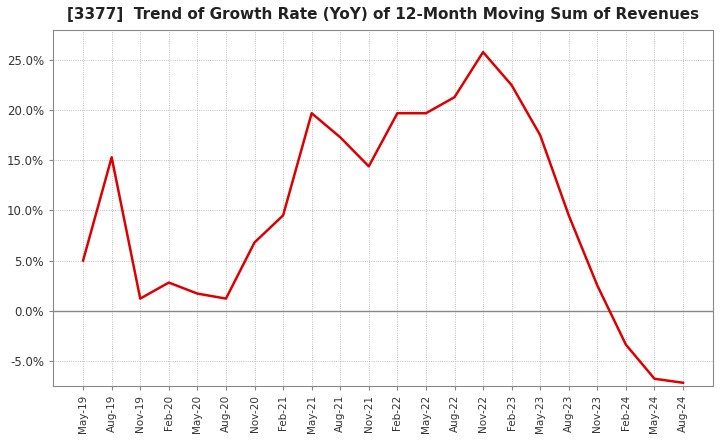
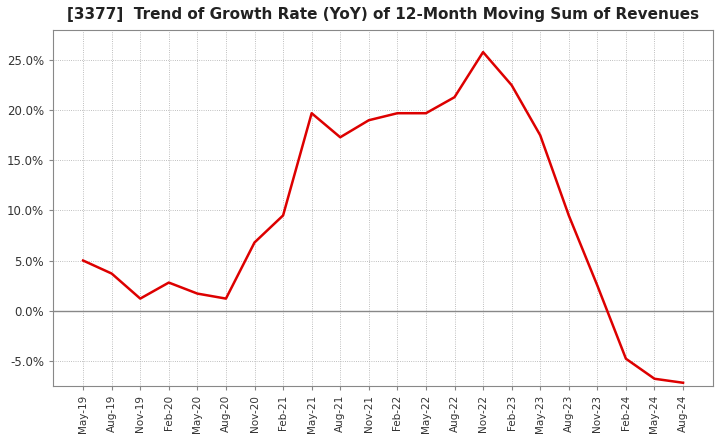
Aug-19: 15.3% -> 3.7%
Nov-21: 14.4% -> 19.0%
Feb-24: -3.4% -> -4.8%
